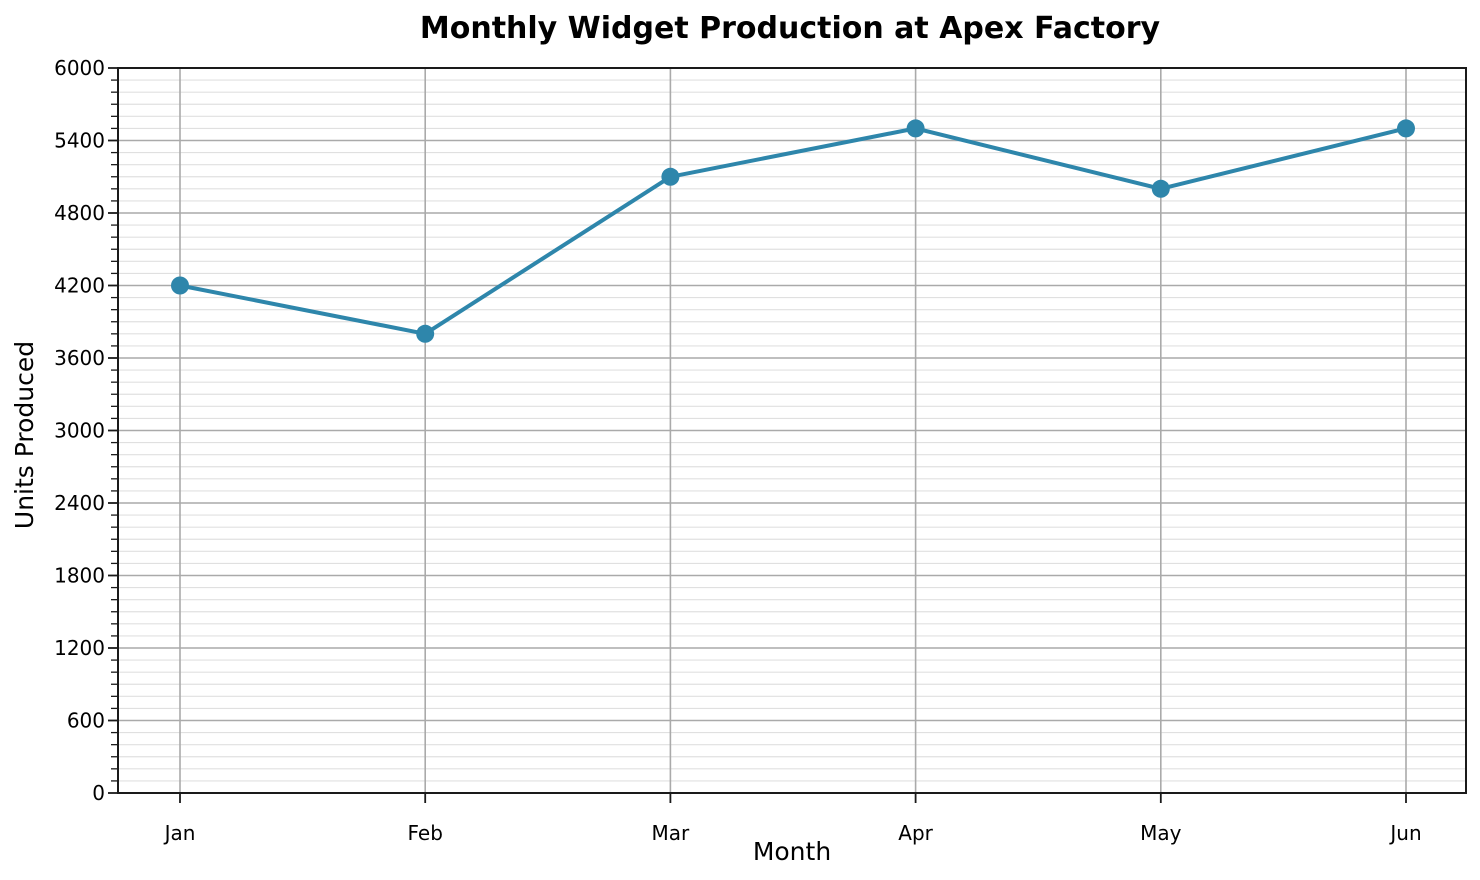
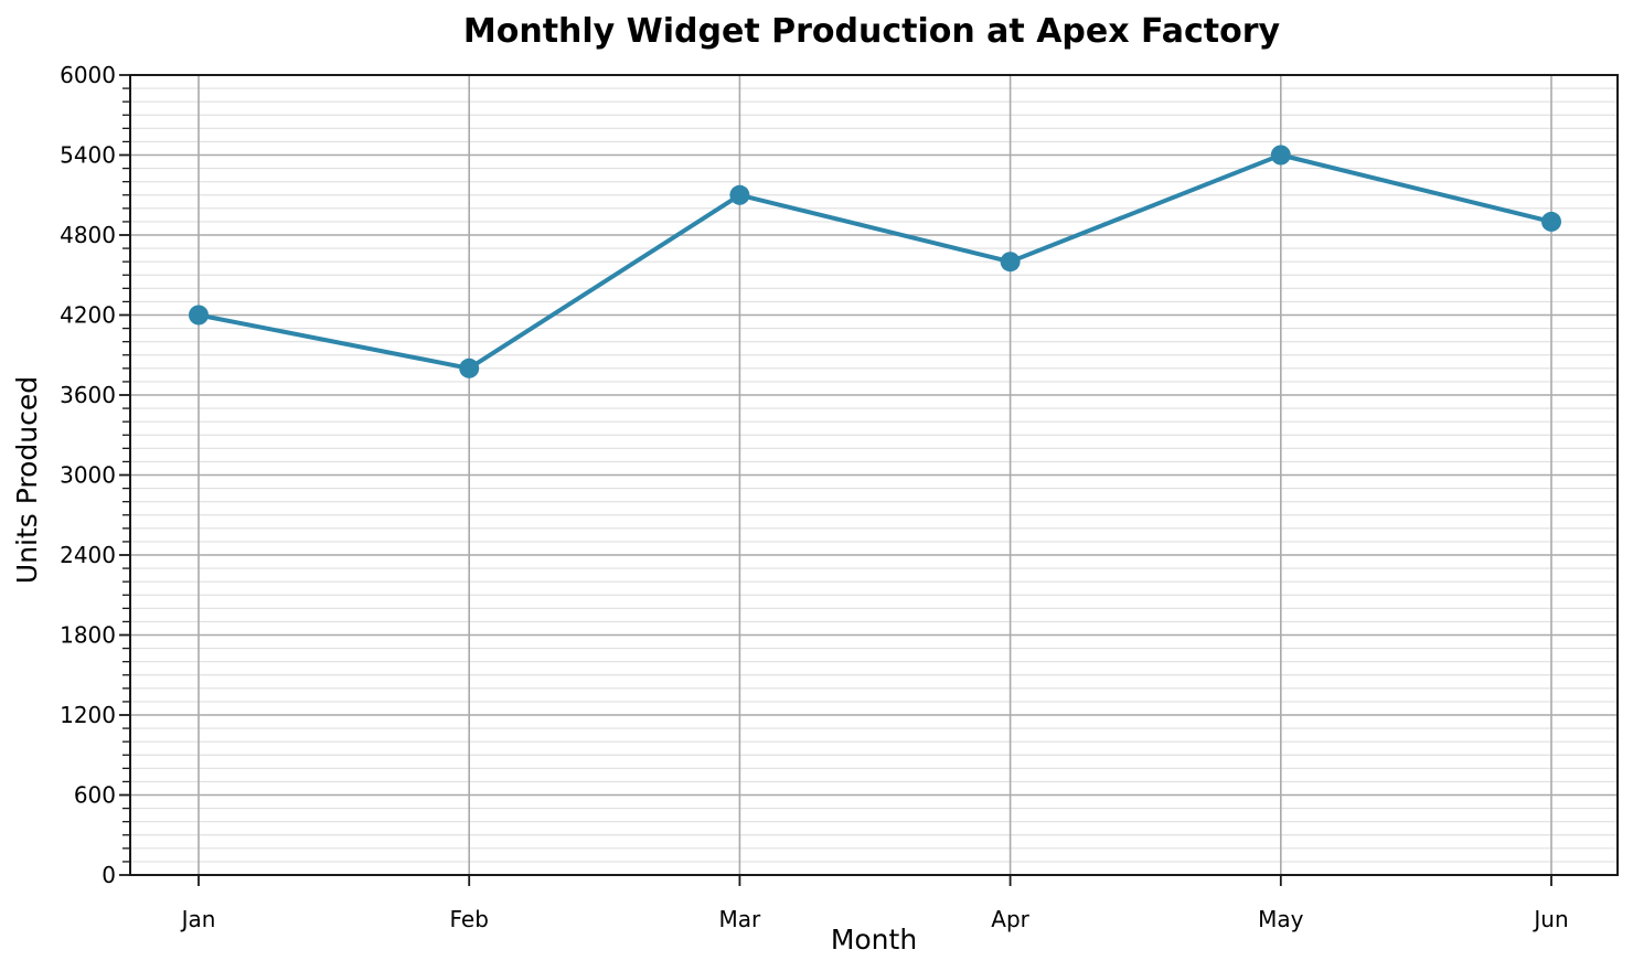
Apr: 5500 -> 4600
May: 5000 -> 5400
Jun: 5500 -> 4900
